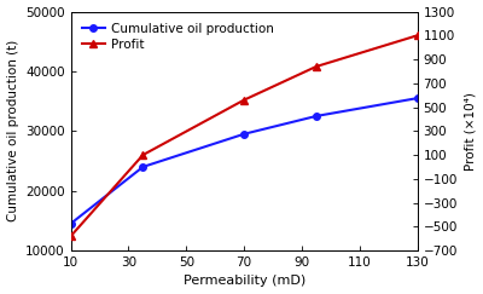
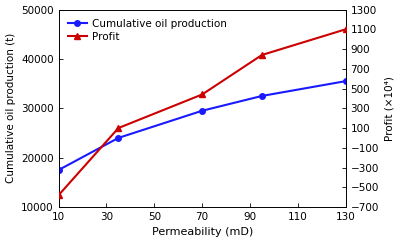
Cumulative oil production/10: 14500 -> 17500
Profit/70: 560 -> 440
